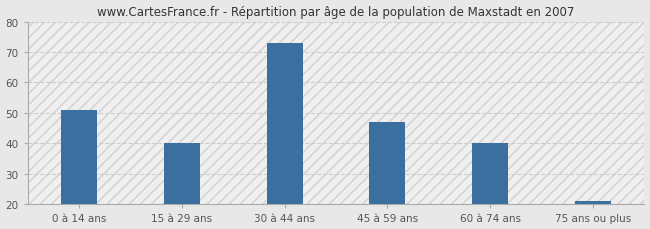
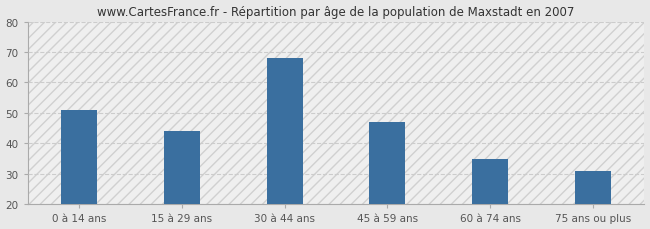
15 à 29 ans: 40 -> 44
30 à 44 ans: 73 -> 68
60 à 74 ans: 40 -> 35
75 ans ou plus: 21 -> 31
